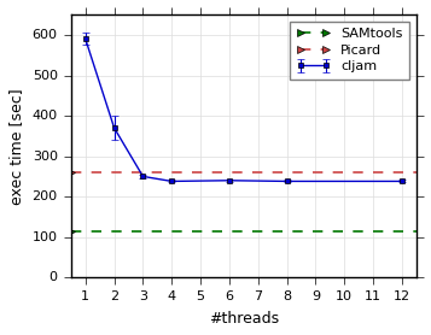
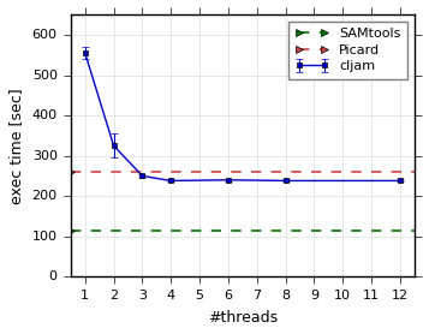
1: 590 -> 555
2: 370 -> 325
